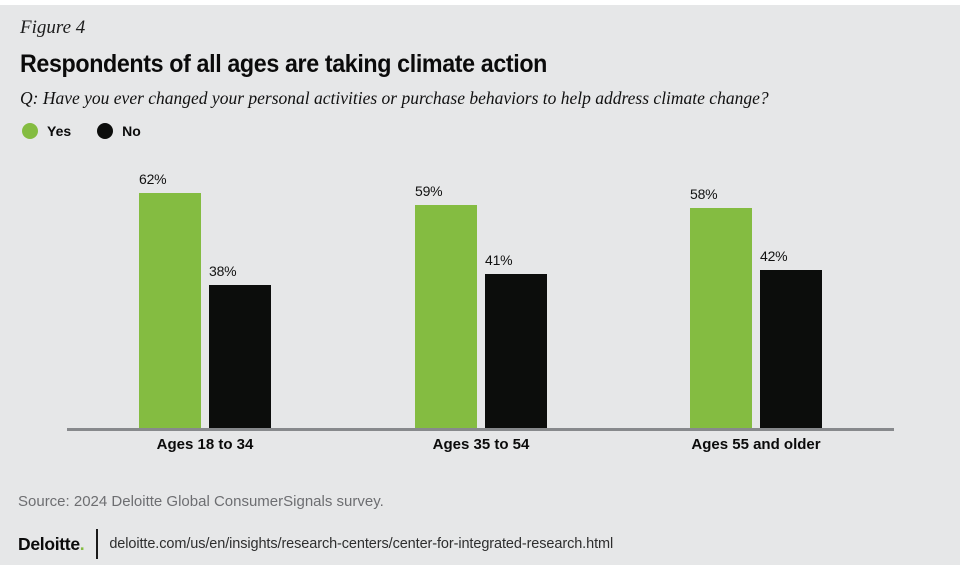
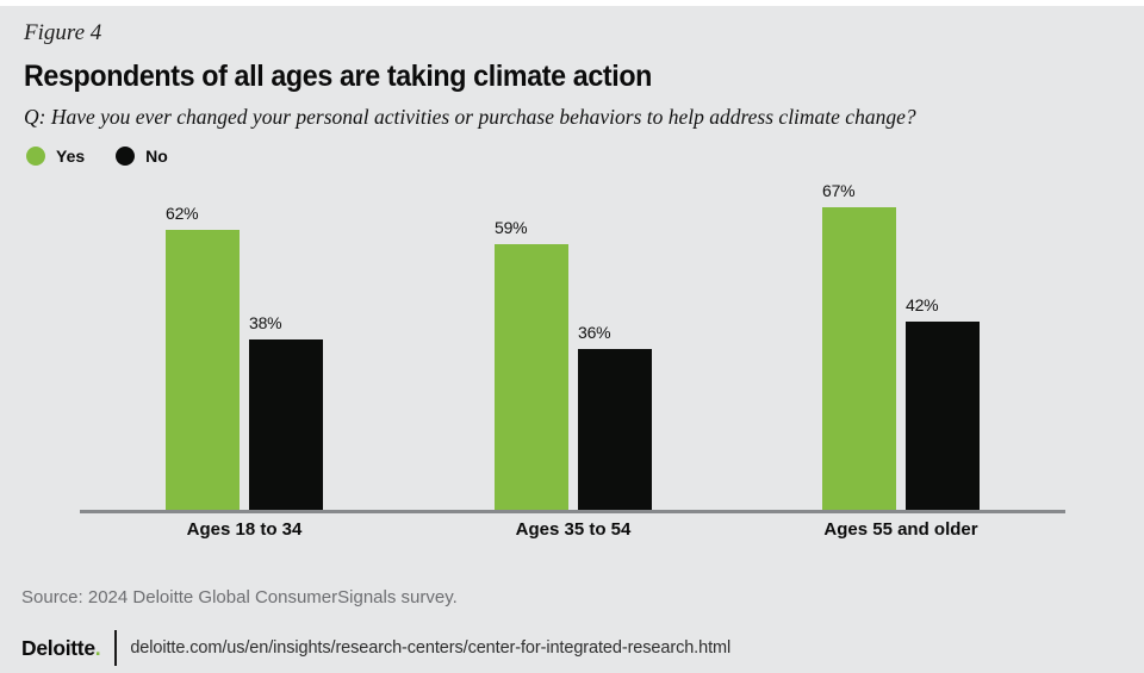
No/Ages 35 to 54: 41% -> 36%
Yes/Ages 55 and older: 58% -> 67%
